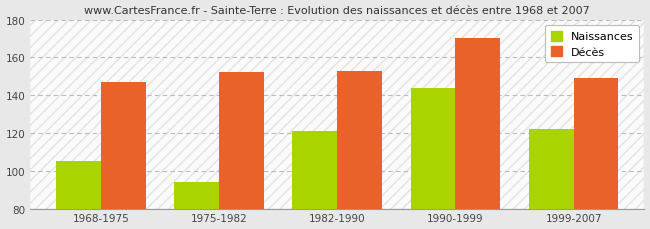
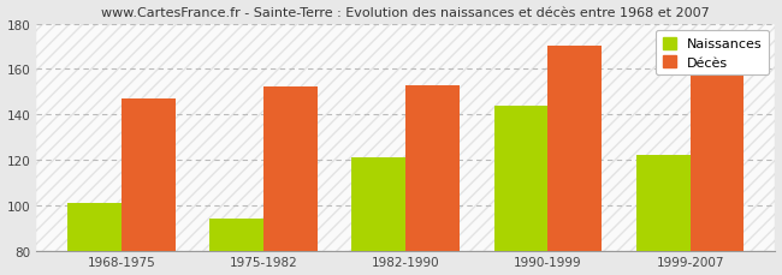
Naissances/1968-1975: 105 -> 101
Décès/1999-2007: 149 -> 157
